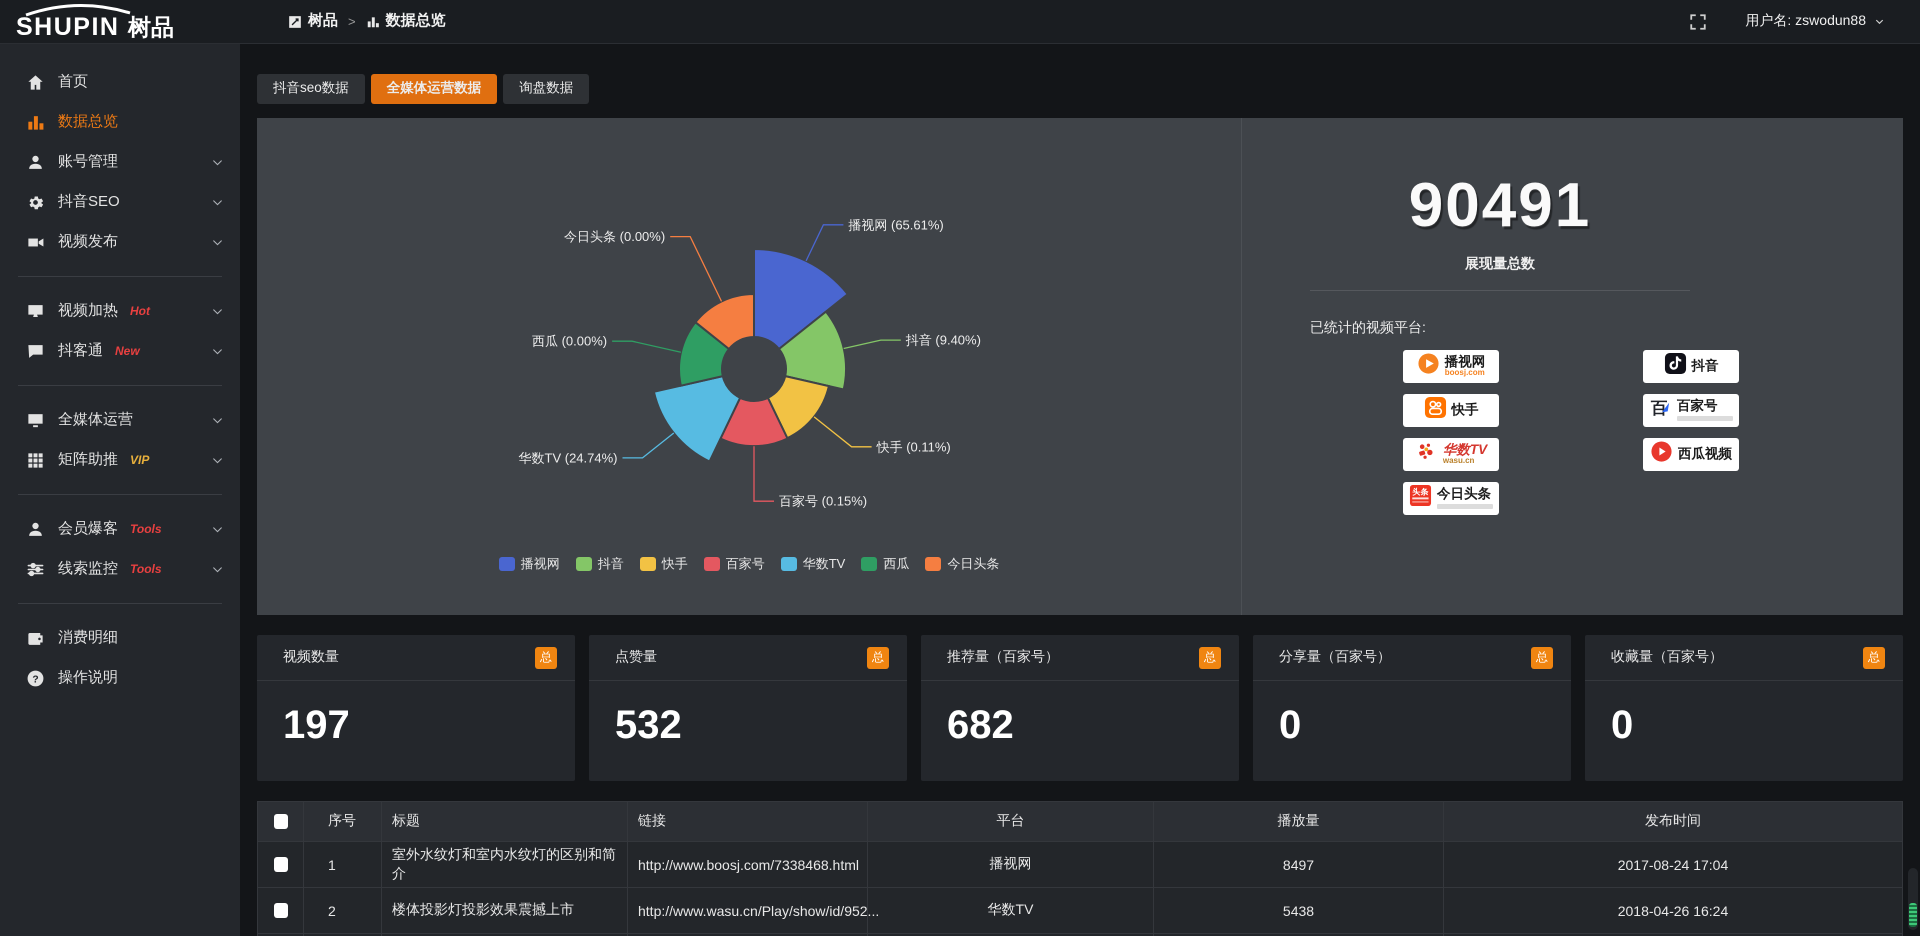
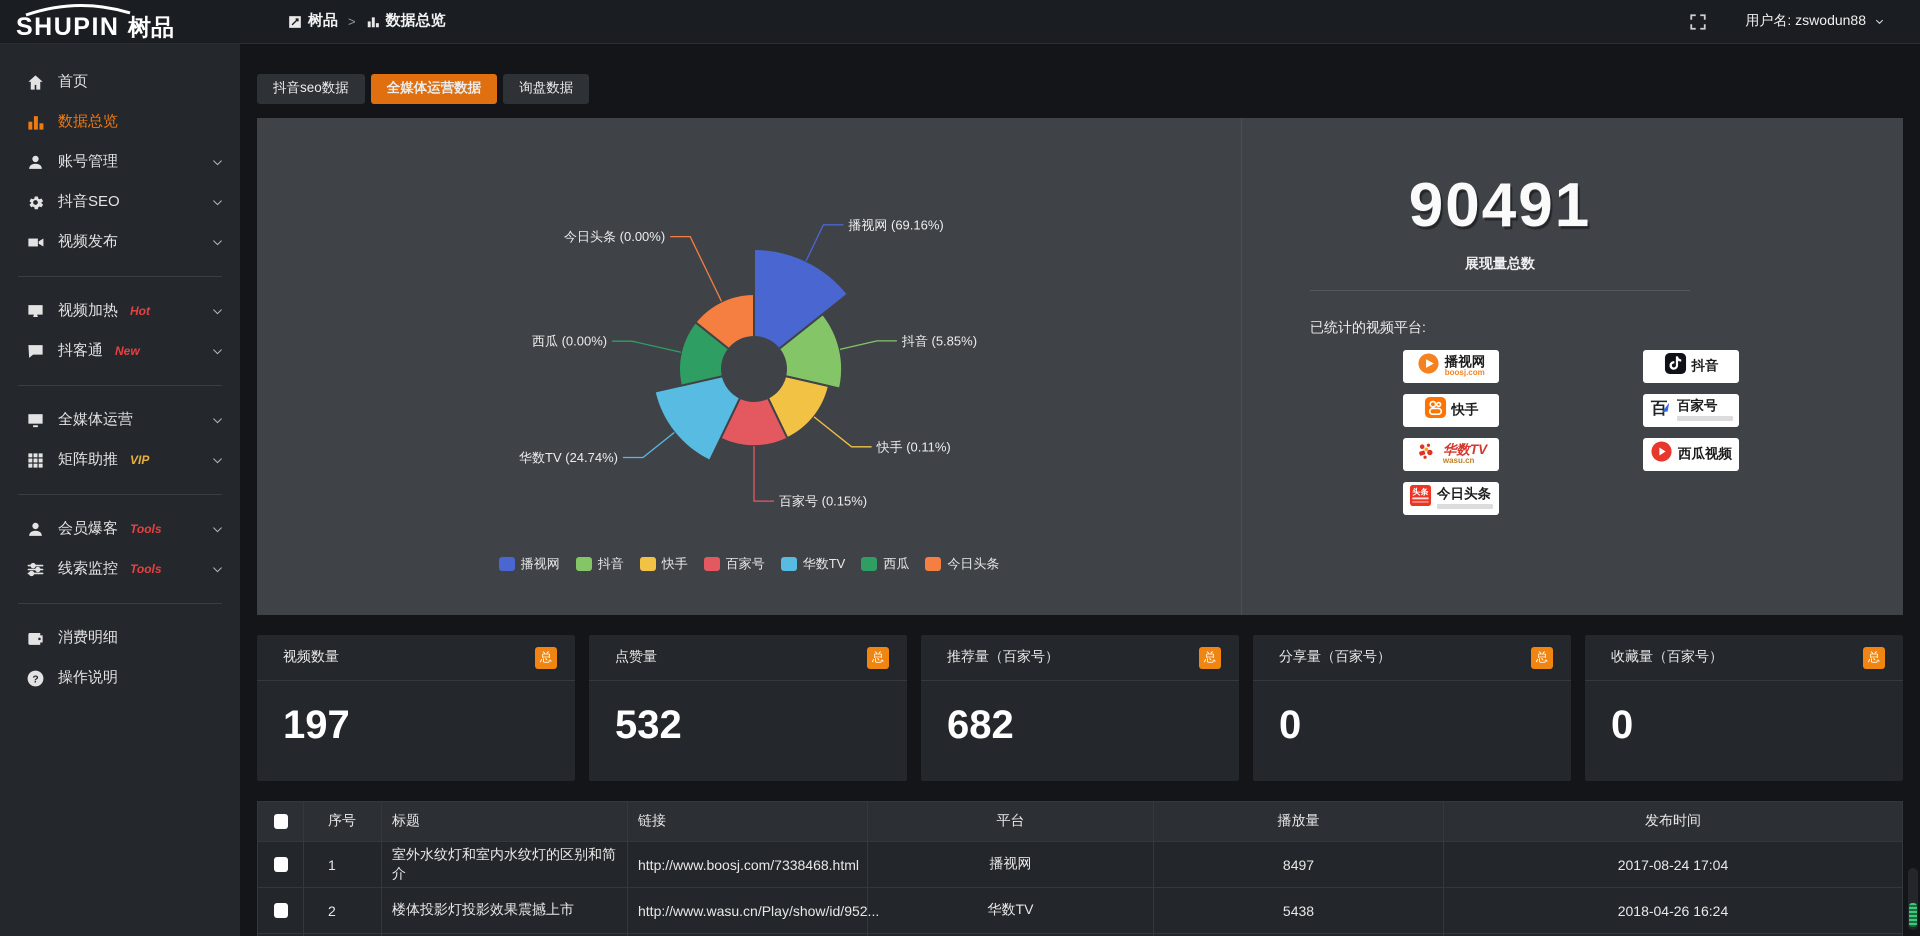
播视网: 65.61% -> 69.16%
抖音: 9.40% -> 5.85%
